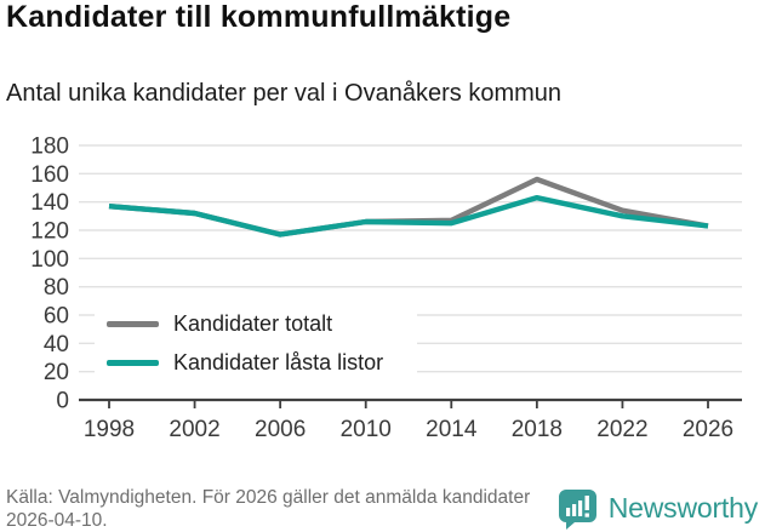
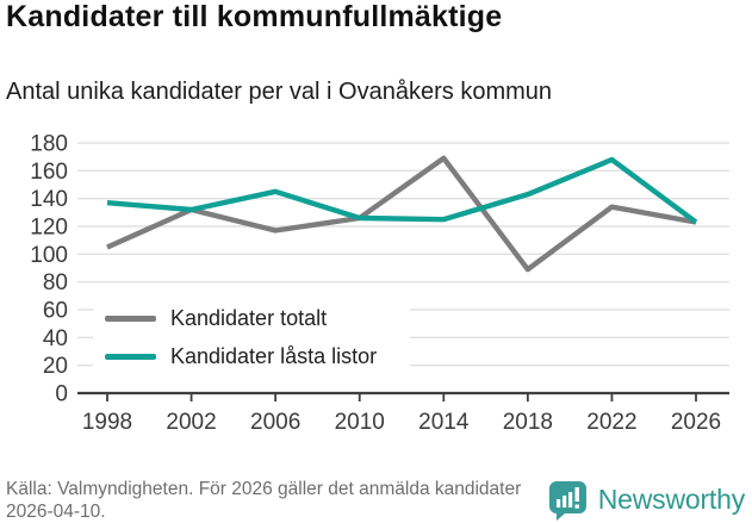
Kandidater totalt/1998: 137 -> 105
Kandidater låsta listor/2006: 117 -> 145
Kandidater totalt/2014: 127 -> 169
Kandidater totalt/2018: 156 -> 89
Kandidater låsta listor/2022: 130 -> 168
